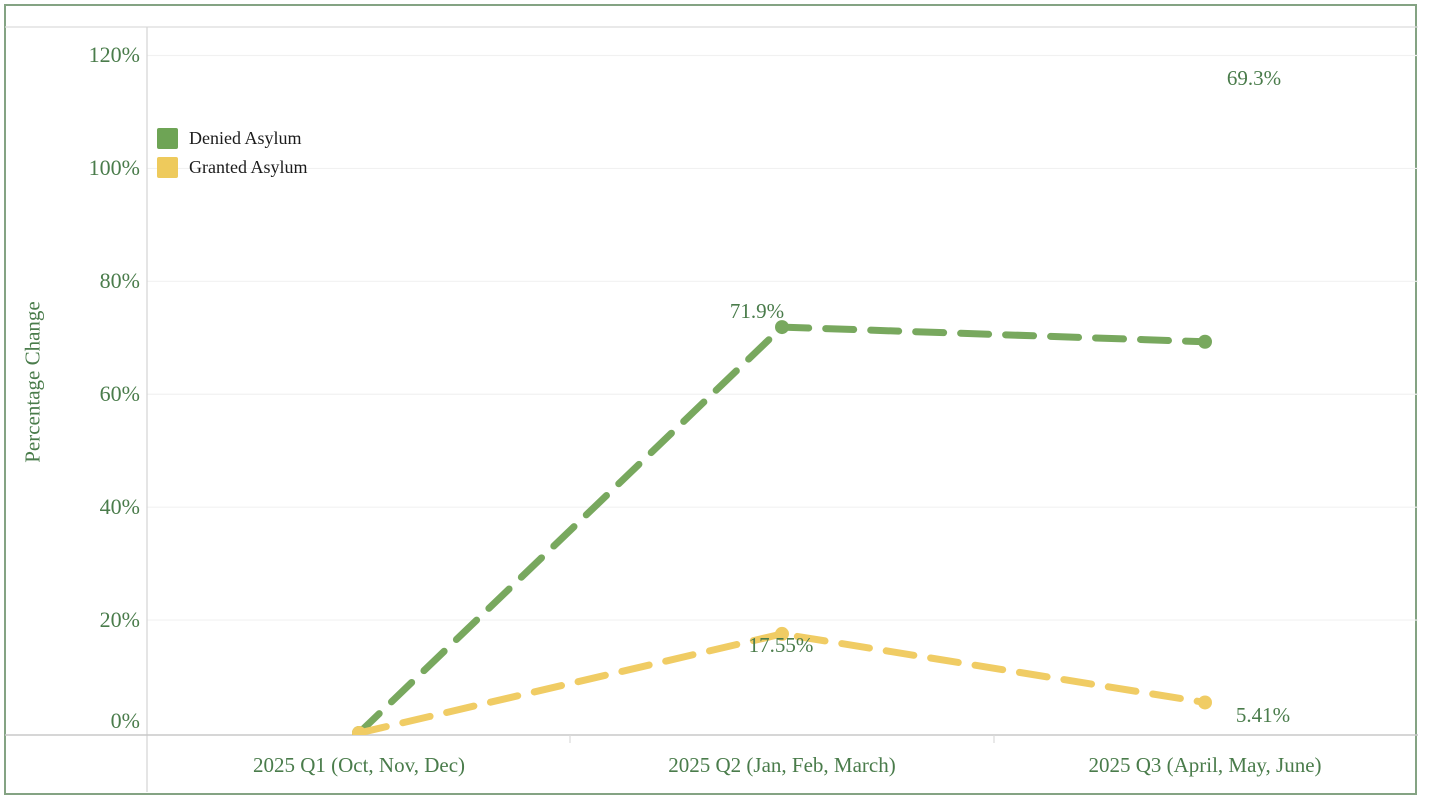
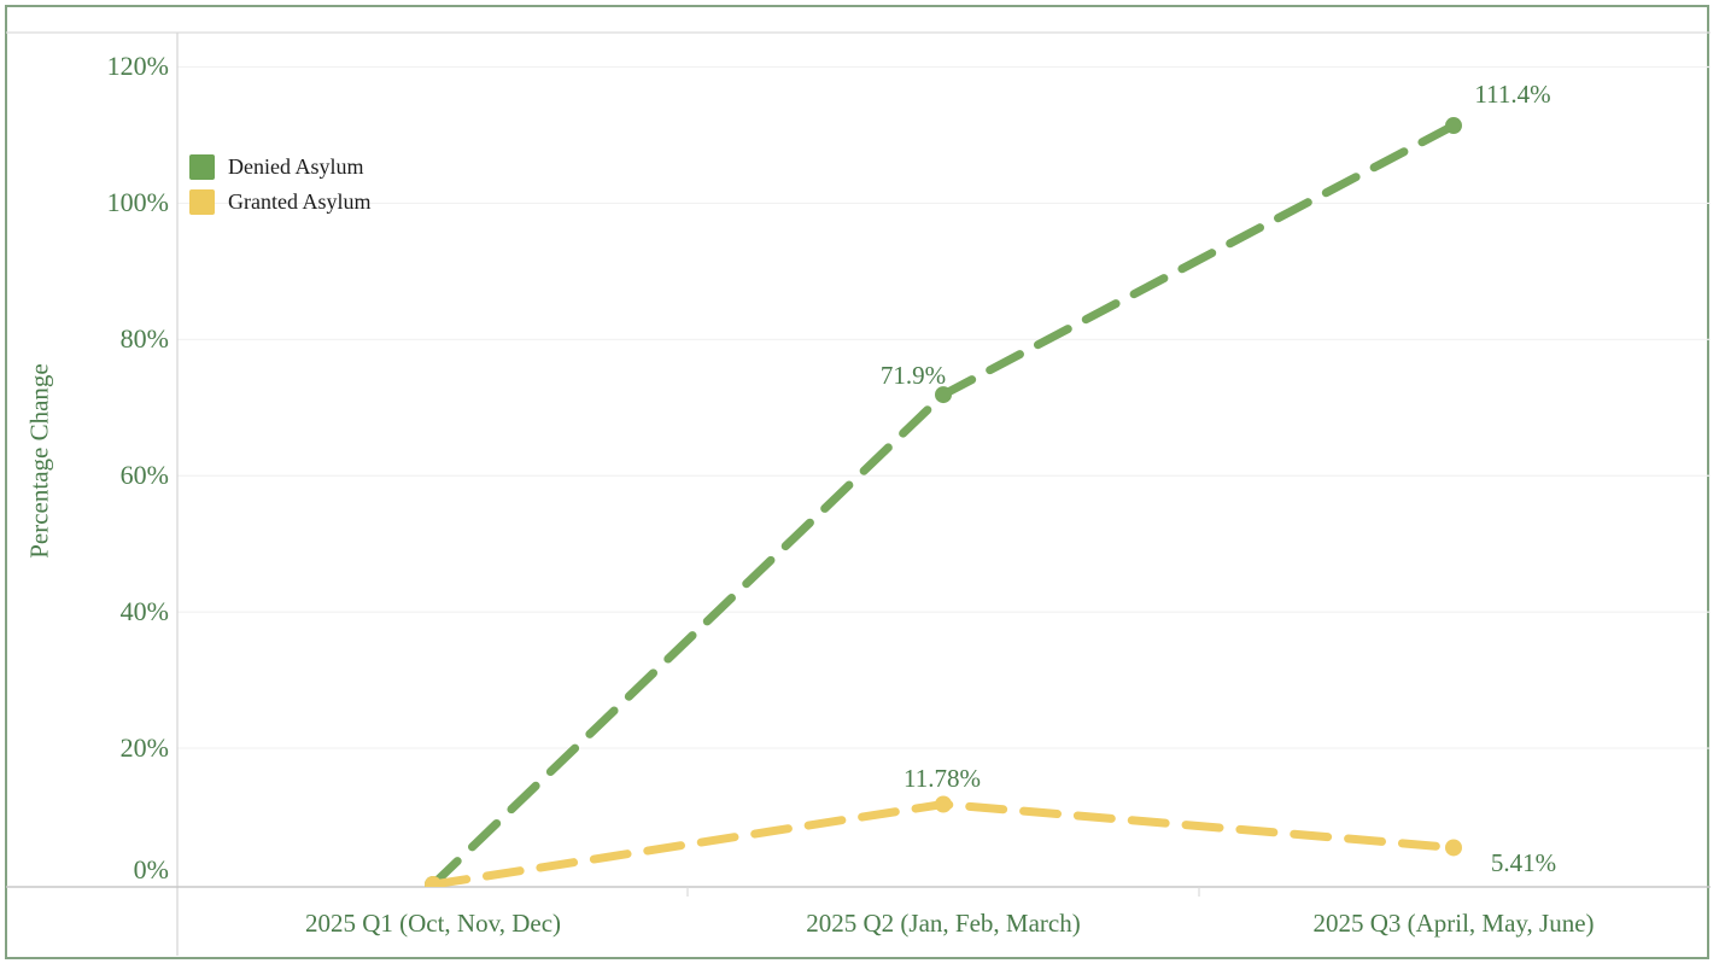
Granted Asylum/2025 Q2 (Jan, Feb, March): 17.55% -> 11.78%
Denied Asylum/2025 Q3 (April, May, June): 69.3% -> 111.4%
